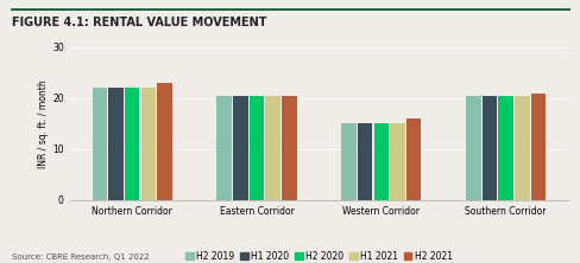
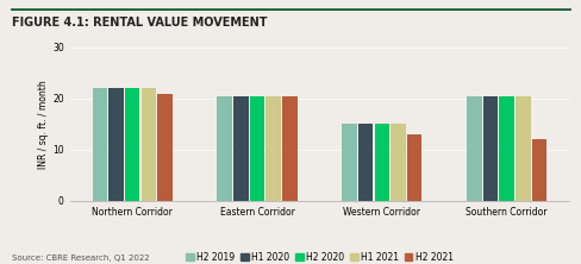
H2 2021/Northern Corridor: 23.0 -> 21.0
H2 2021/Western Corridor: 16.0 -> 13.0
H2 2021/Southern Corridor: 21.0 -> 12.0
